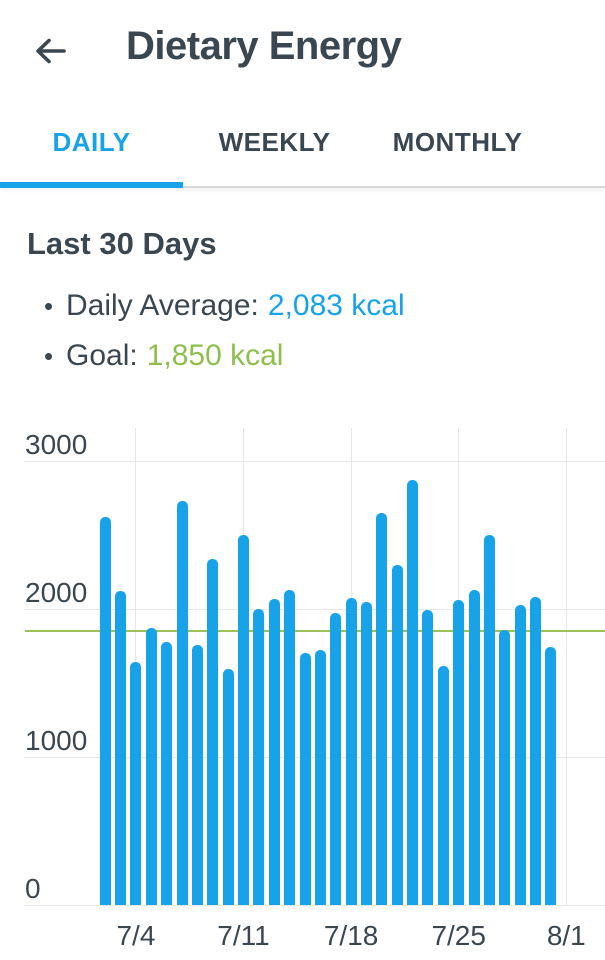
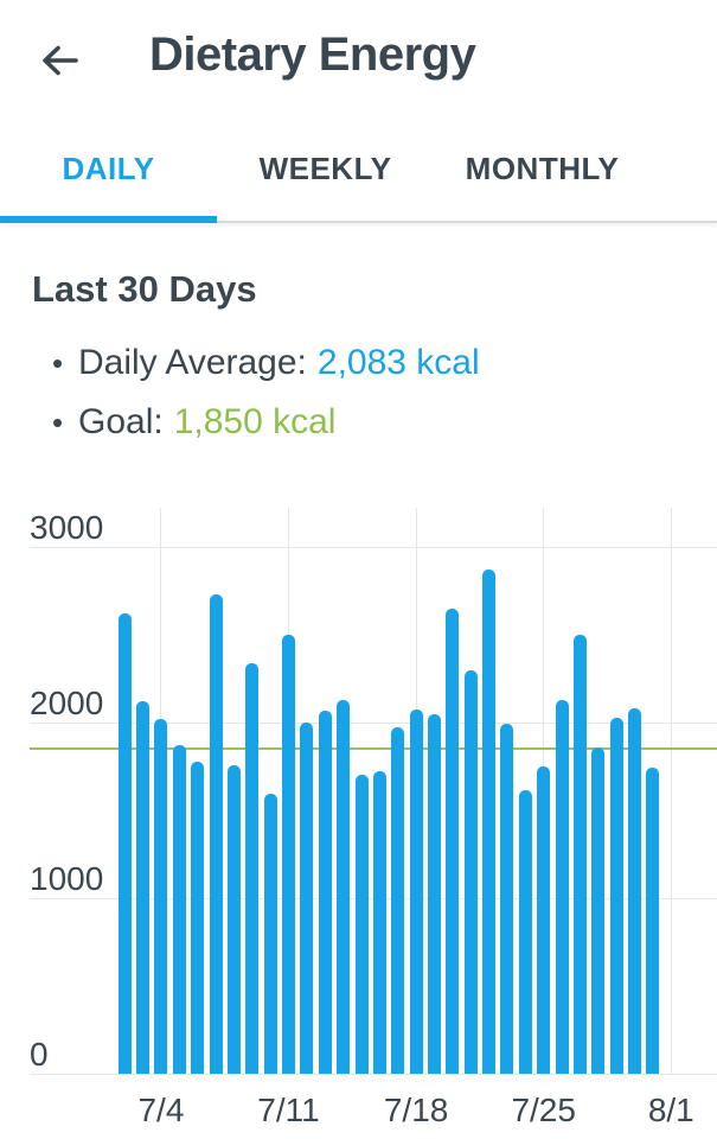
7/4: 1640 -> 2020
7/25: 2060 -> 1750
